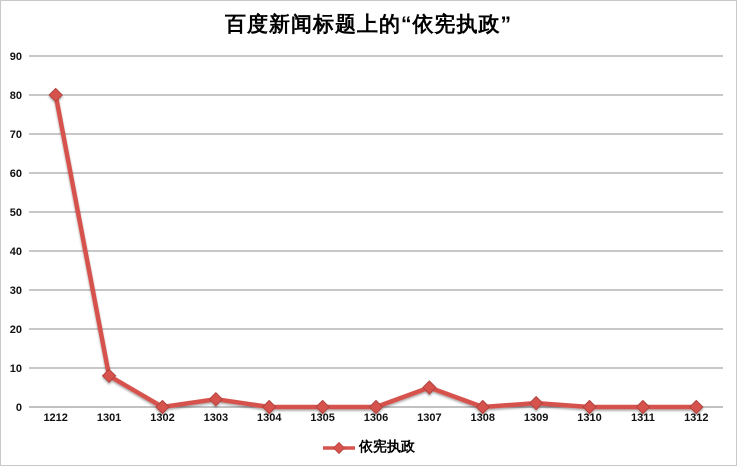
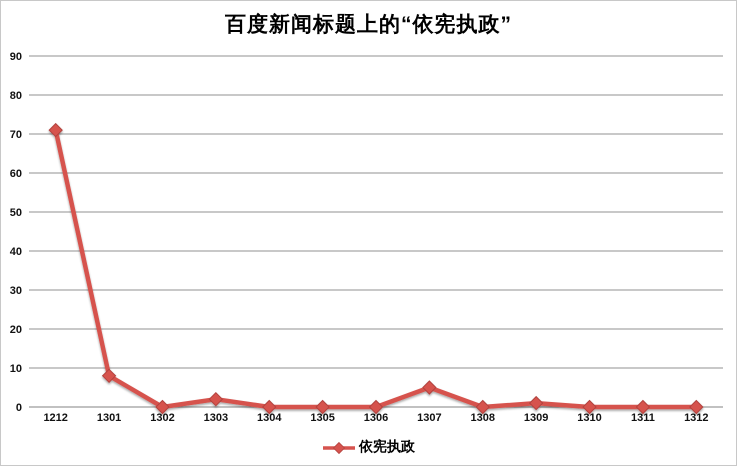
1212: 80 -> 71
